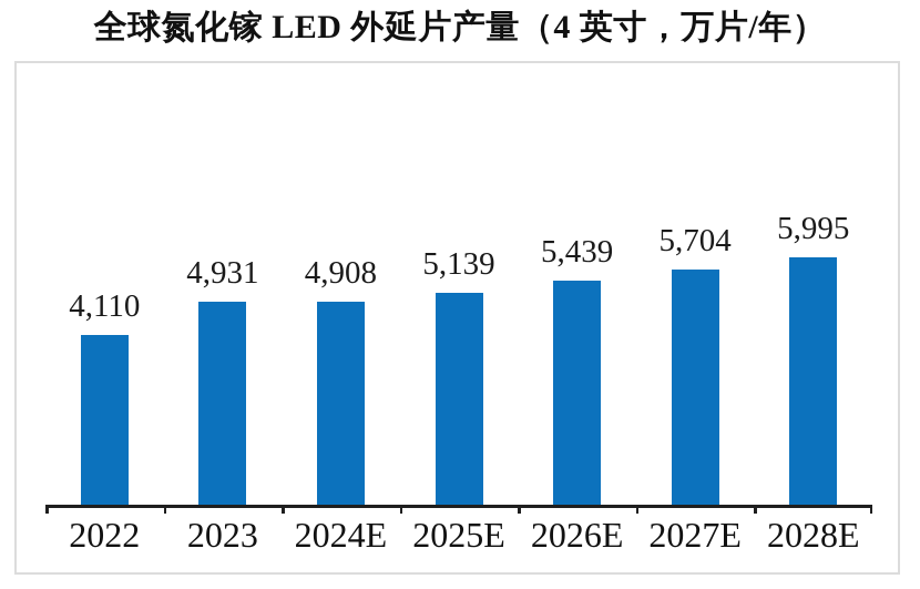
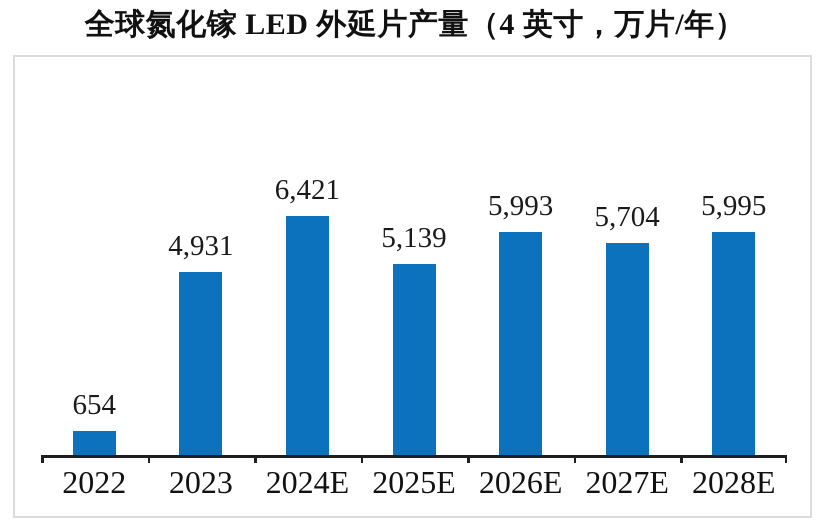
2022: 4,110 -> 654
2024E: 4,908 -> 6,421
2026E: 5,439 -> 5,993
